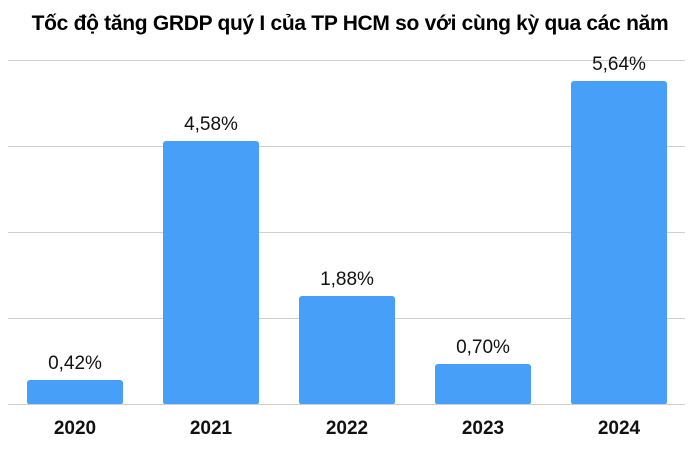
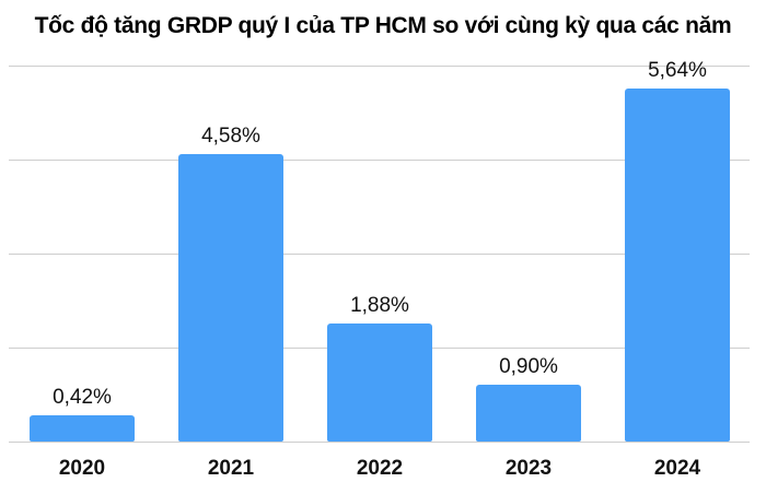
2023: 0,70% -> 0,90%
